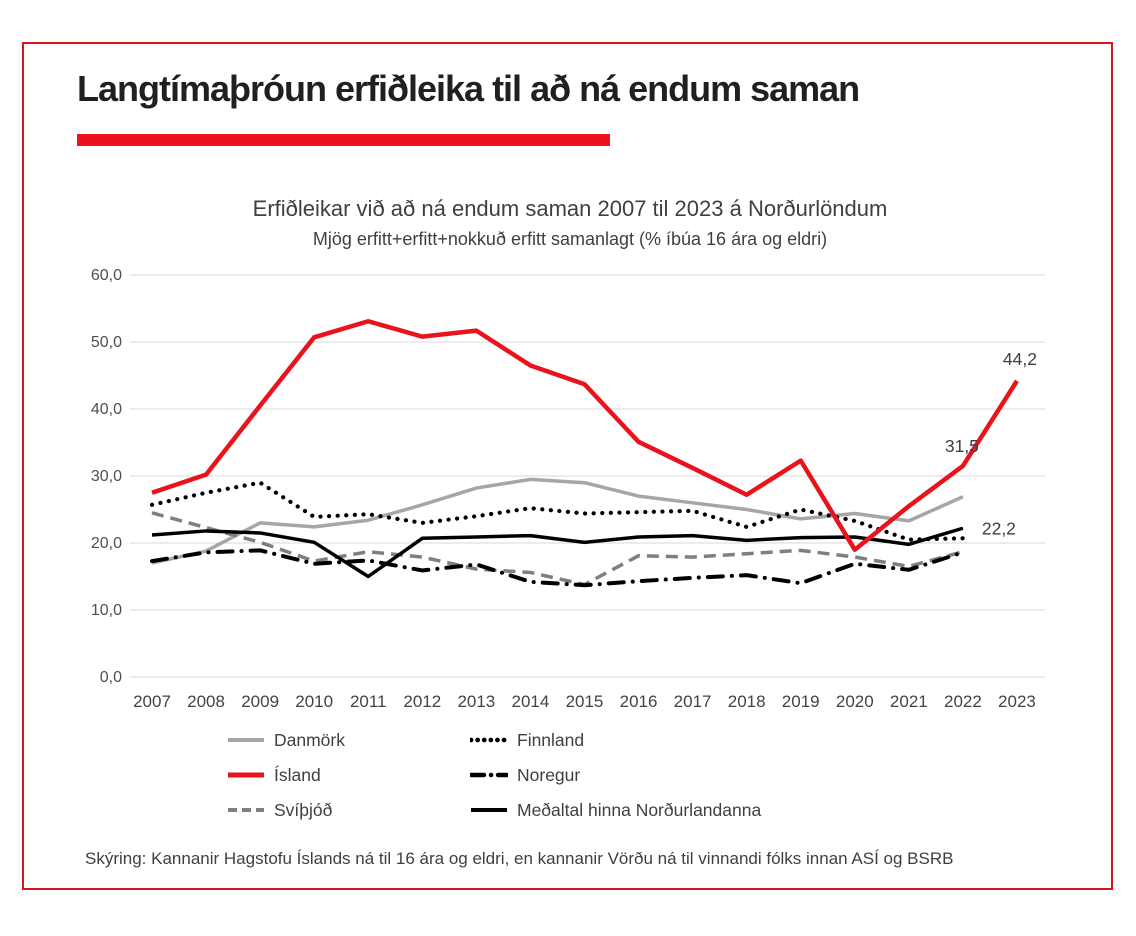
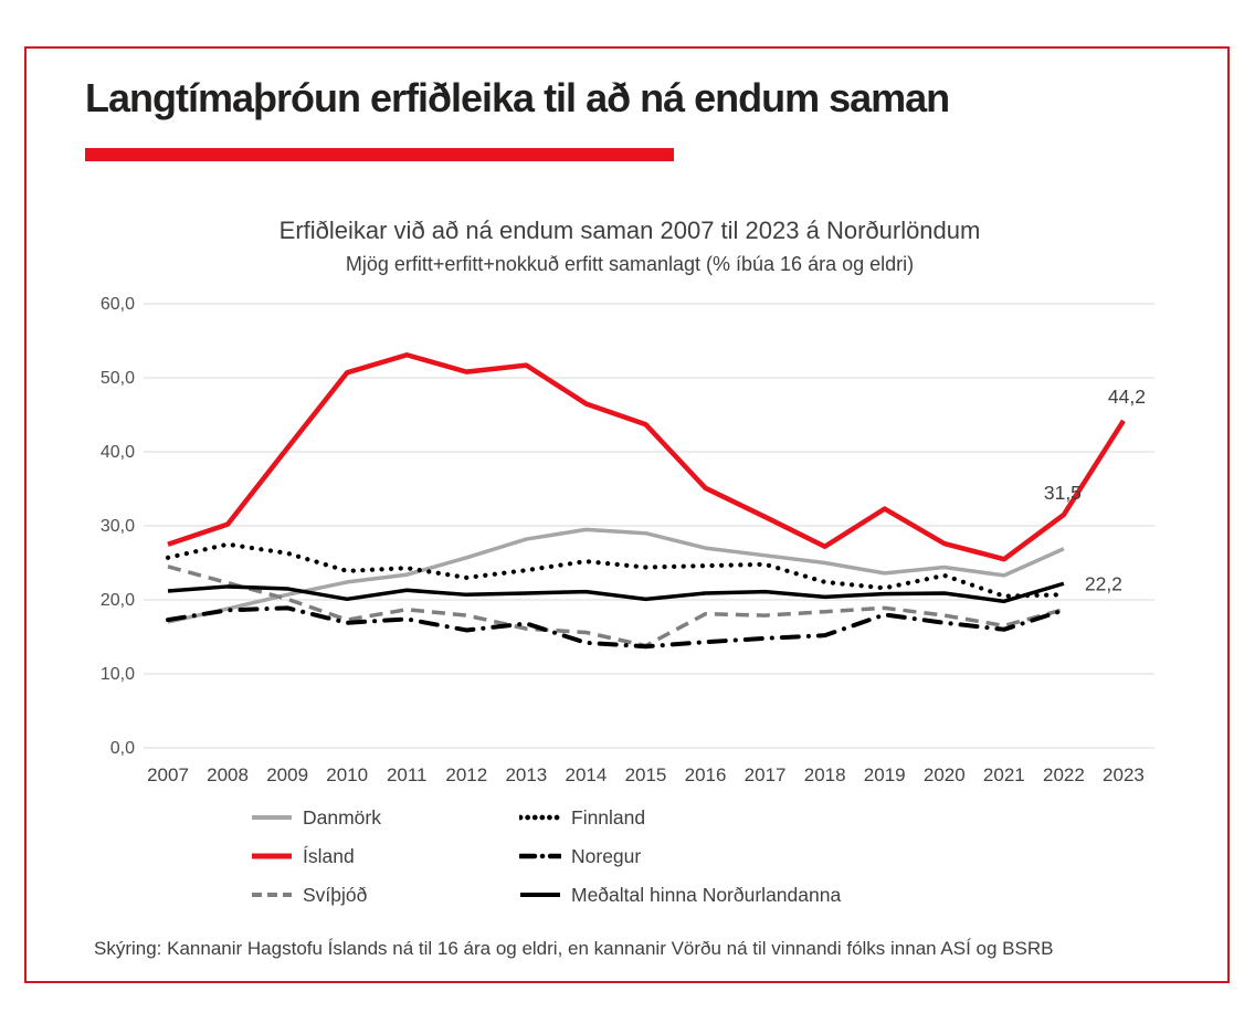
Danmörk/2009: 23 -> 21
Finnland/2009: 29 -> 26
Meðaltal hinna Norðurlandanna/2011: 15 -> 21
Finnland/2019: 25 -> 22
Noregur/2019: 14 -> 18
Ísland/2020: 19 -> 28
